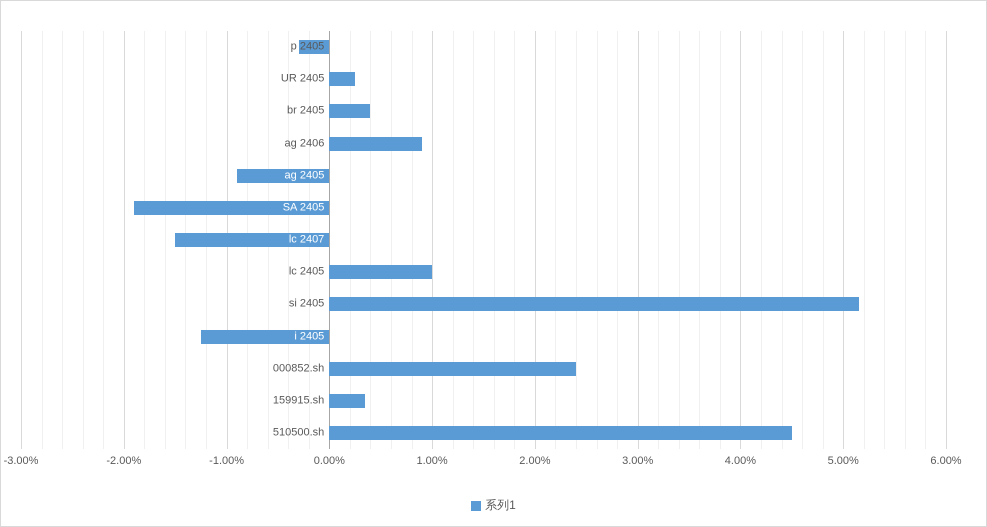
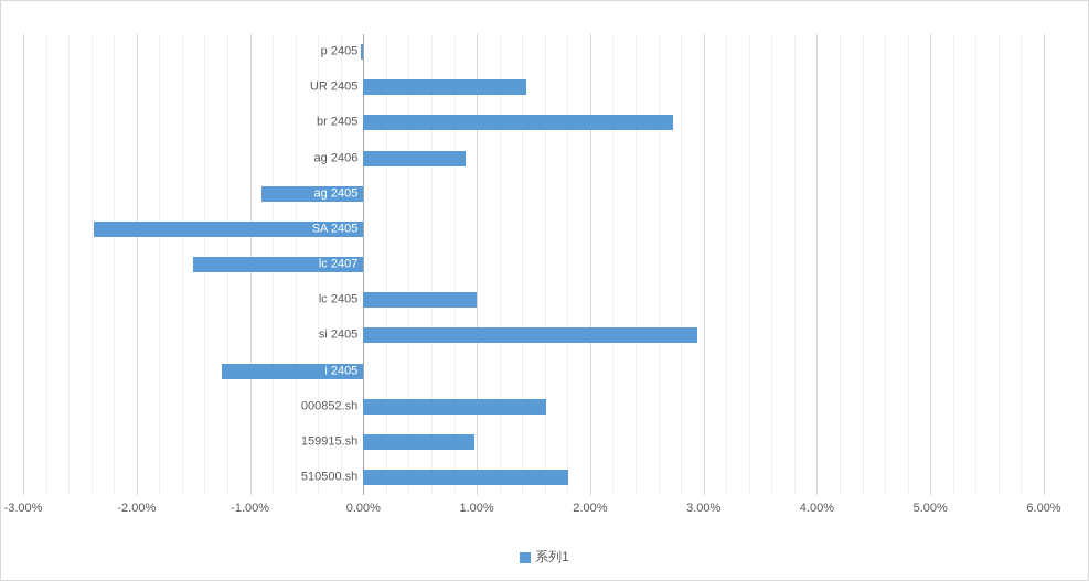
p 2405: -0.30% -> -0.02%
UR 2405: 0.25% -> 1.44%
br 2405: 0.40% -> 2.73%
SA 2405: -1.90% -> -2.38%
si 2405: 5.15% -> 2.95%
000852.sh: 2.40% -> 1.61%
159915.sh: 0.35% -> 0.98%
510500.sh: 4.50% -> 1.81%
